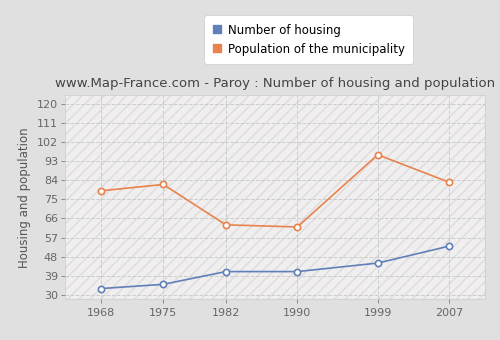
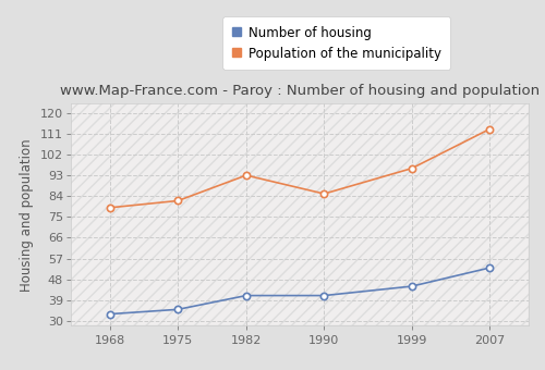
Population of the municipality/1982: 63 -> 93
Population of the municipality/1990: 62 -> 85
Population of the municipality/2007: 83 -> 113
